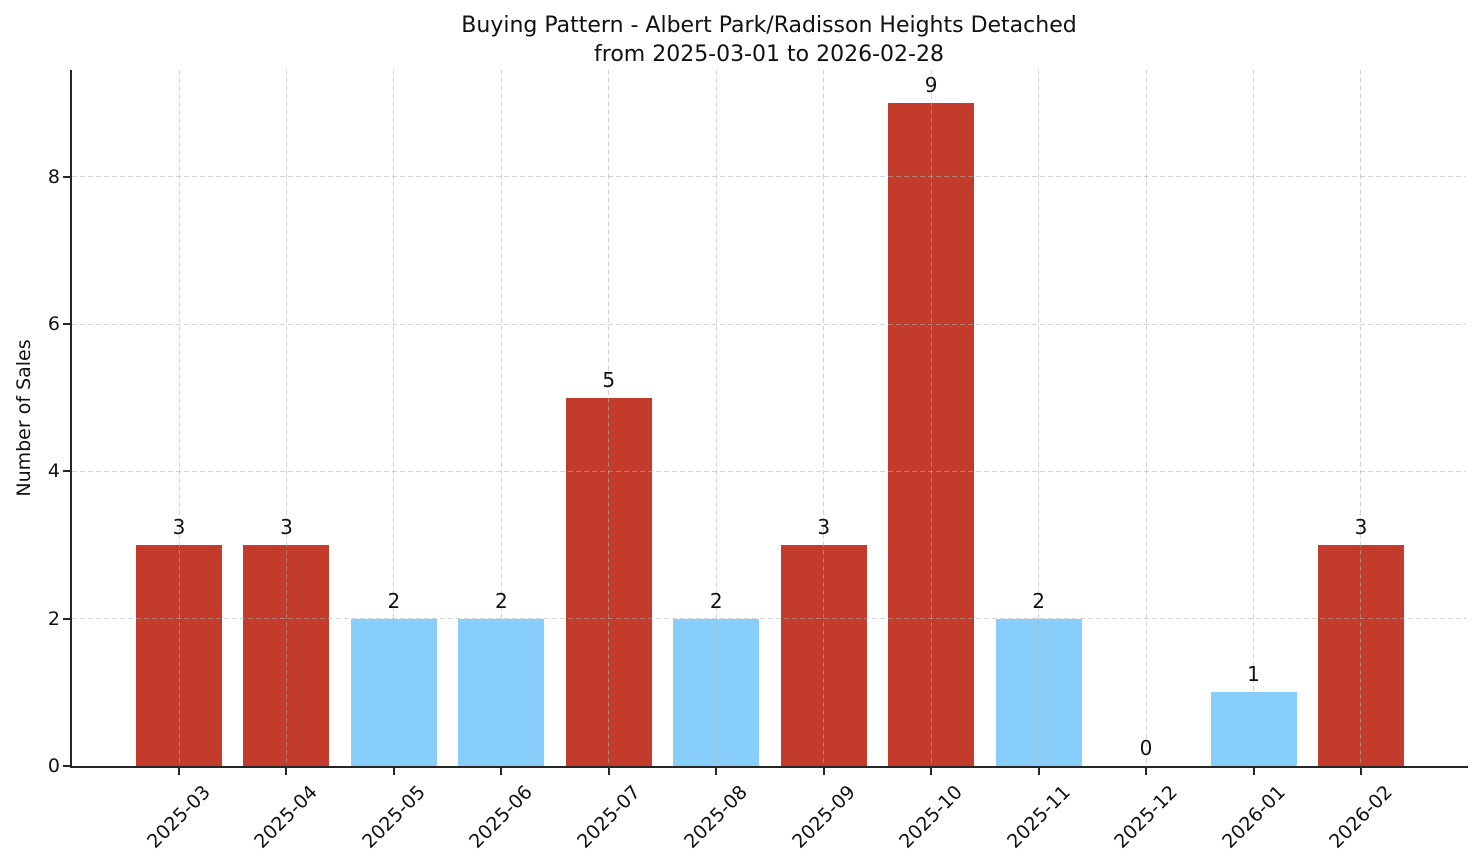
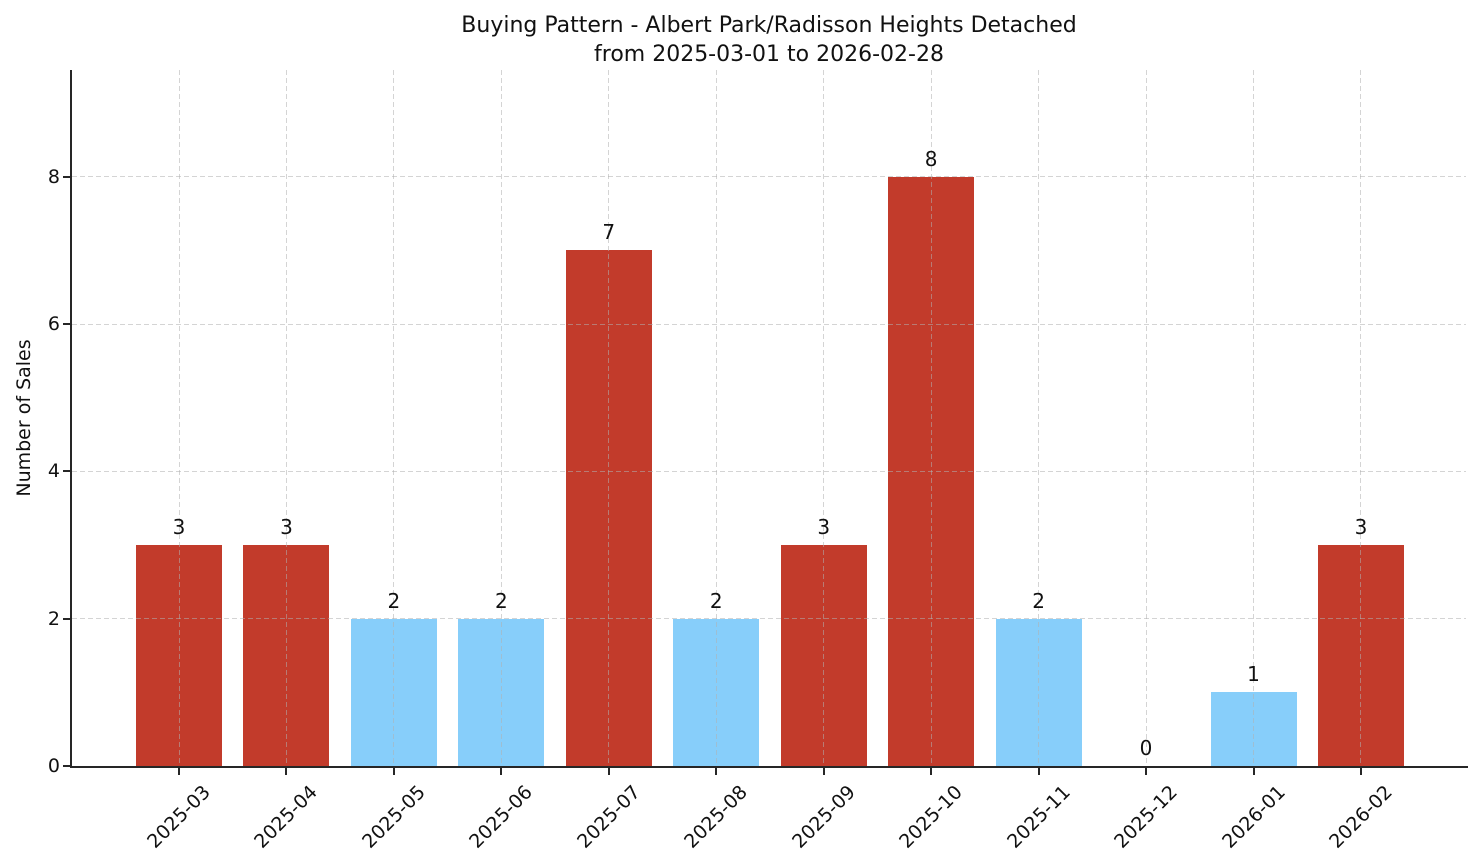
2025-07: 5 -> 7
2025-10: 9 -> 8
